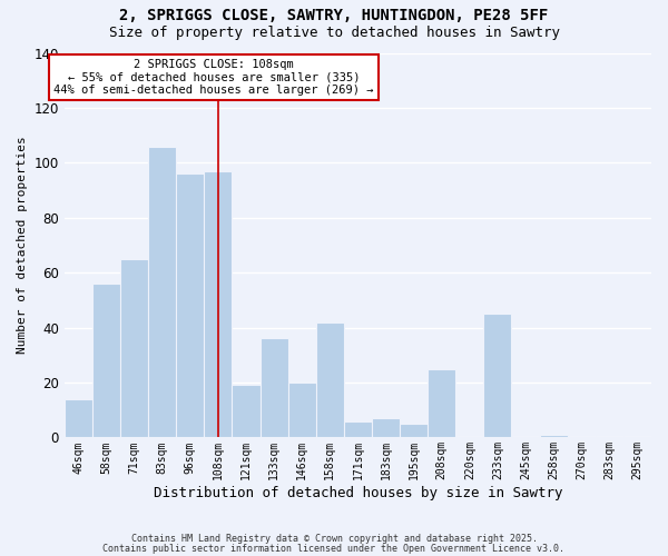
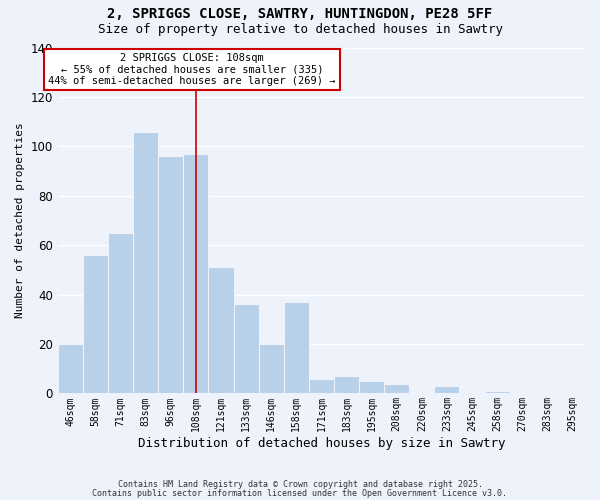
46sqm: 14 -> 20
121sqm: 19 -> 51
158sqm: 42 -> 37
208sqm: 25 -> 4
233sqm: 45 -> 3
